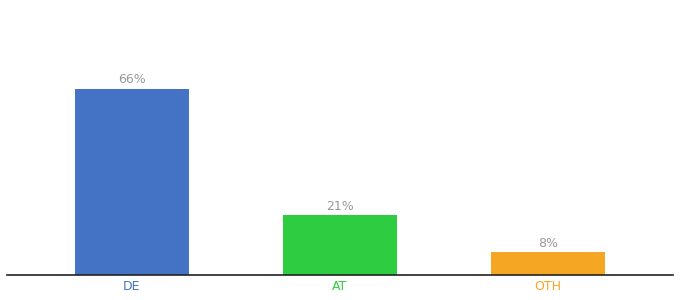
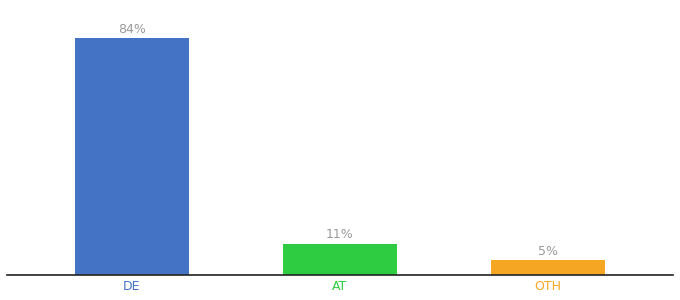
DE: 66% -> 84%
AT: 21% -> 11%
OTH: 8% -> 5%
